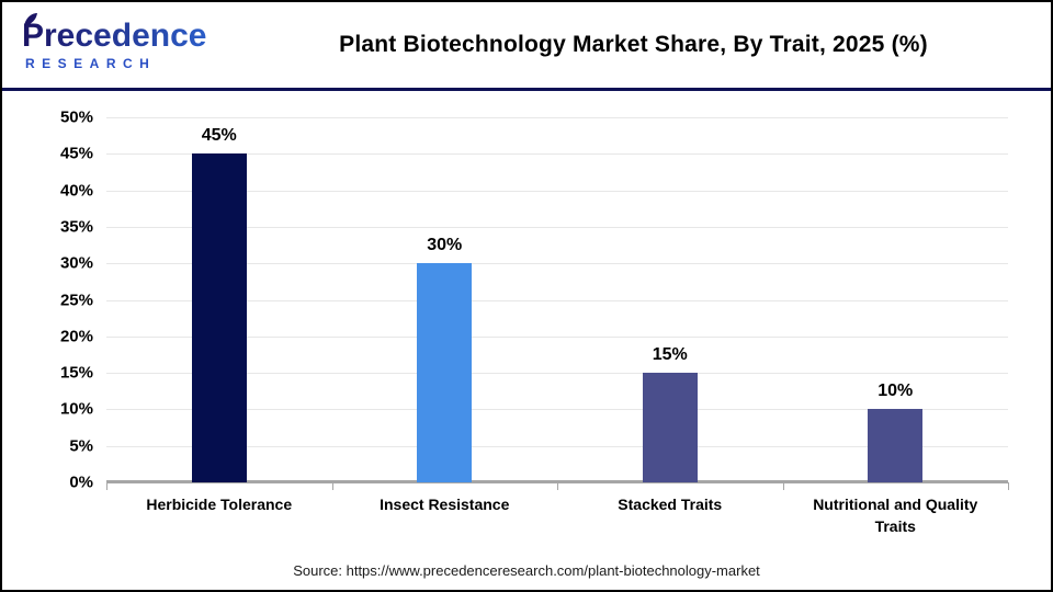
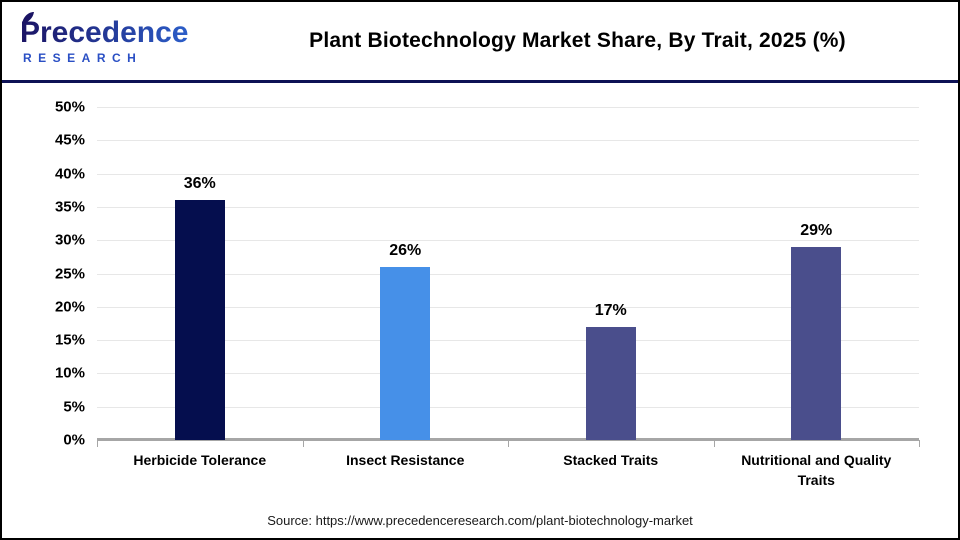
Herbicide Tolerance: 45% -> 36%
Insect Resistance: 30% -> 26%
Stacked Traits: 15% -> 17%
Nutritional and Quality Traits: 10% -> 29%
